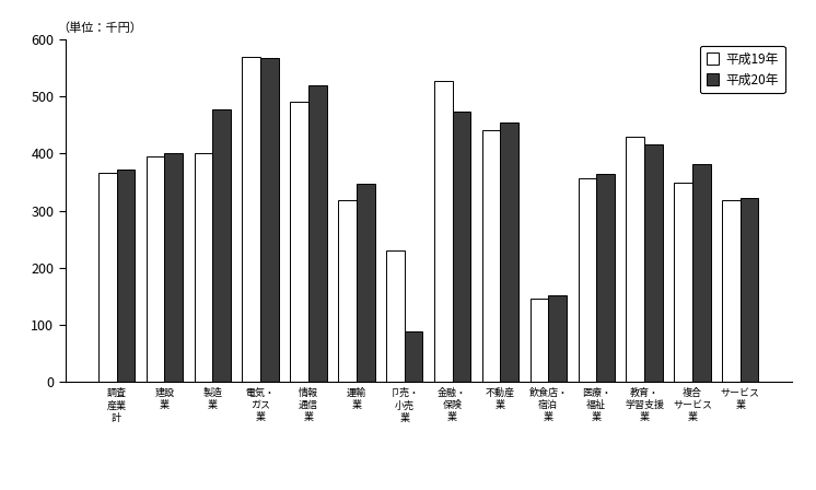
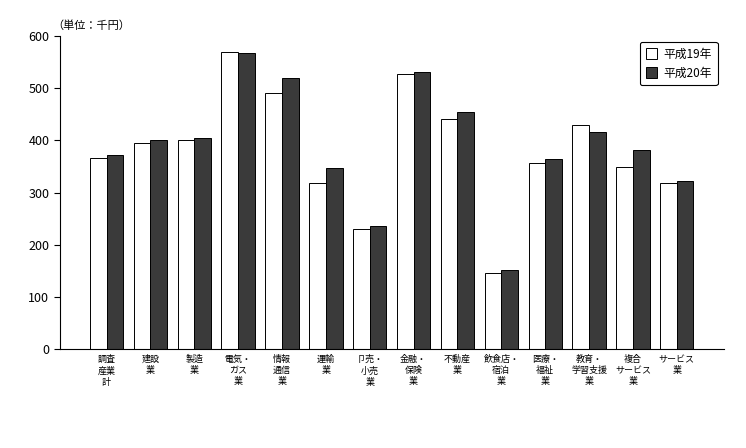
平成20年/製造 業: 478 -> 405
平成20年/卩売・ 小売 業: 88 -> 237
平成20年/金融・ 保険 業: 474 -> 531
